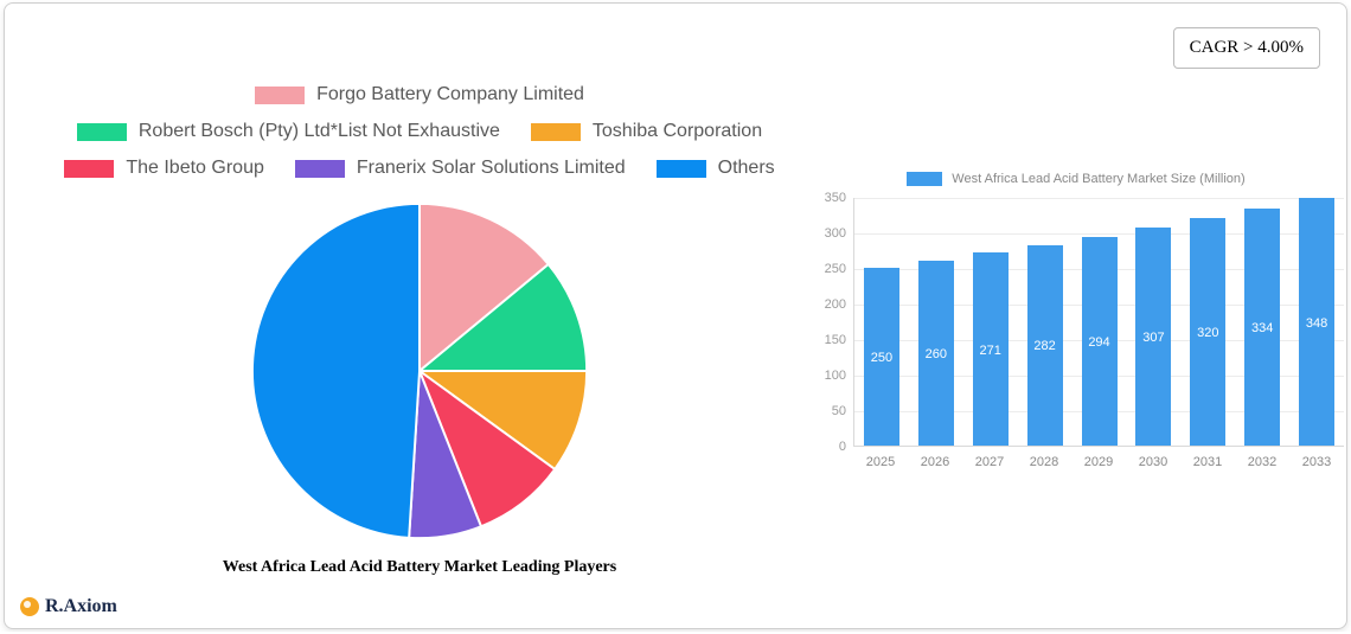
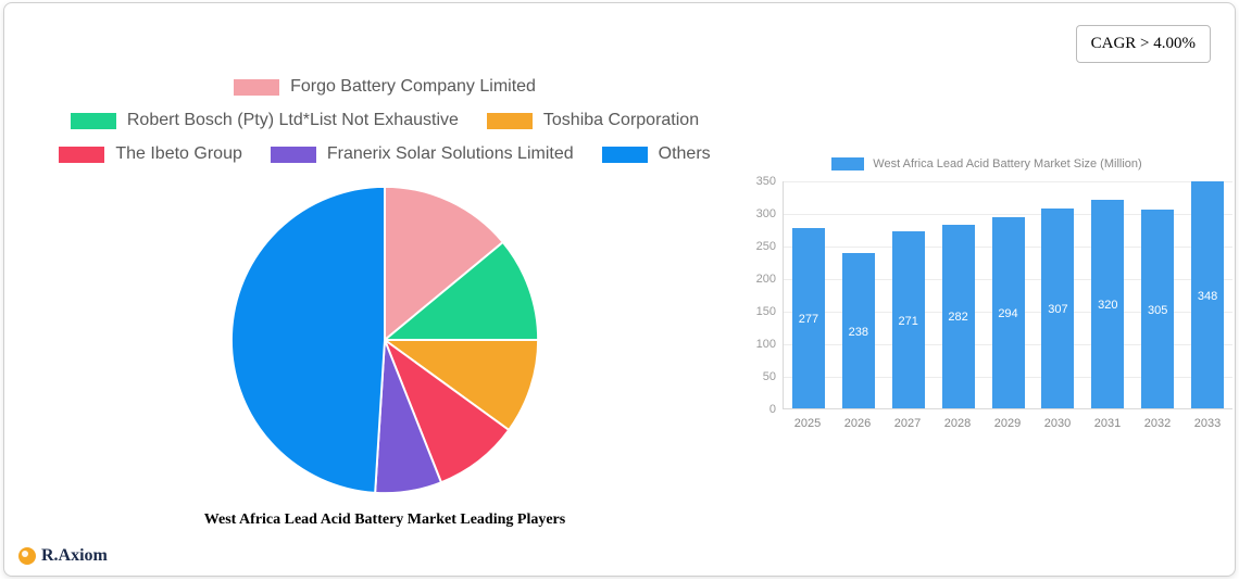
West Africa Lead Acid Battery Market Size (Million)/2025: 250 -> 277
West Africa Lead Acid Battery Market Size (Million)/2026: 260 -> 238
West Africa Lead Acid Battery Market Size (Million)/2032: 334 -> 305
